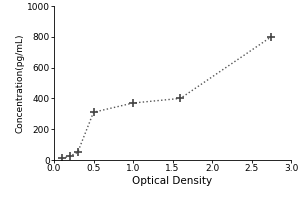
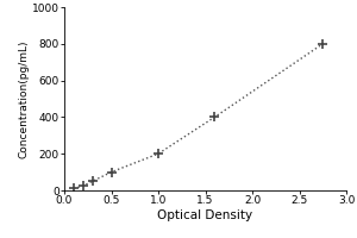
0.5: 310 -> 100
1.0: 370 -> 200
